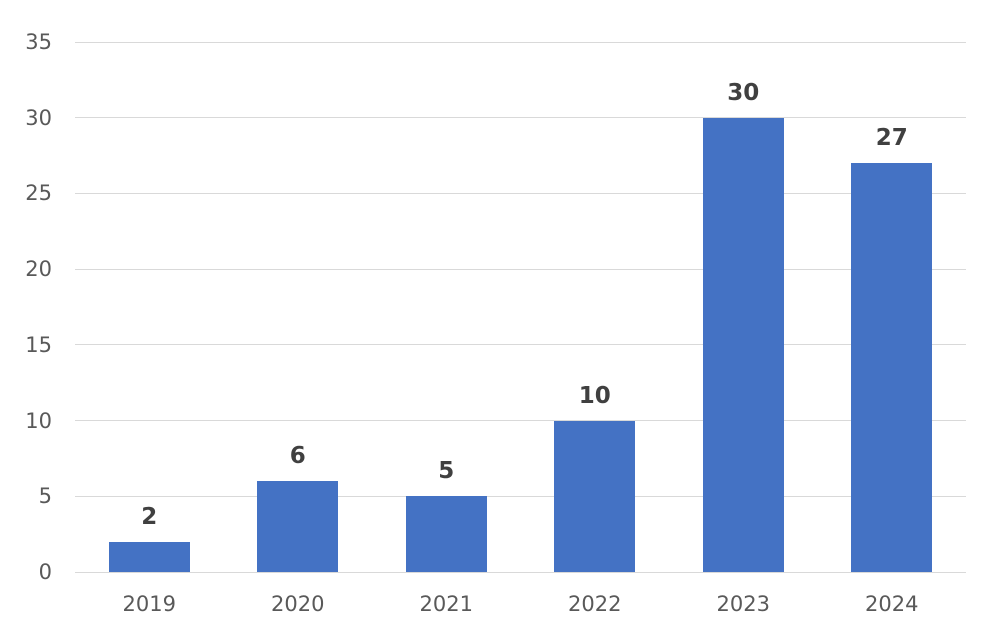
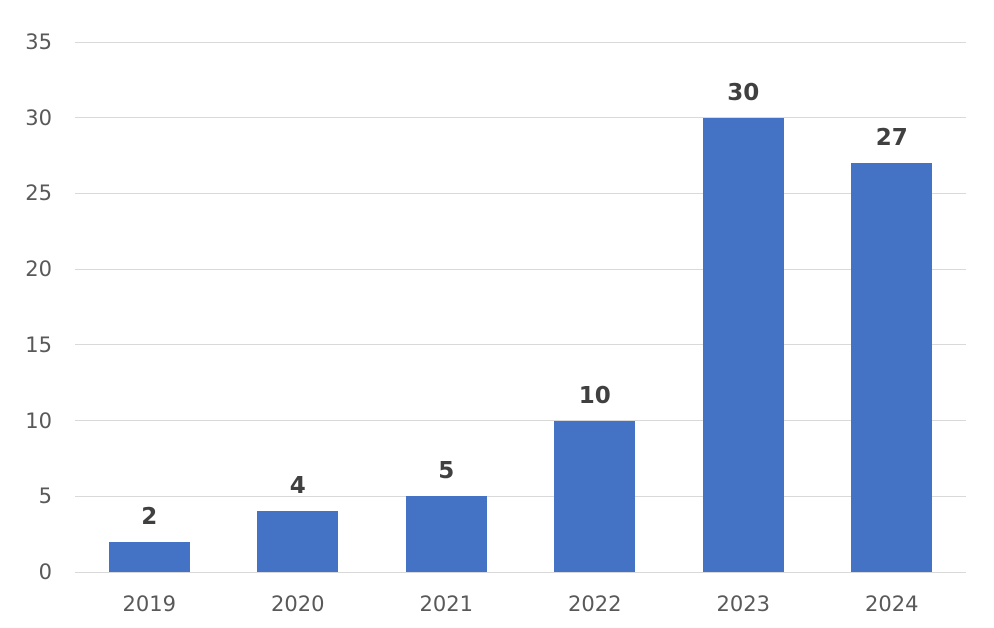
2020: 6 -> 4
